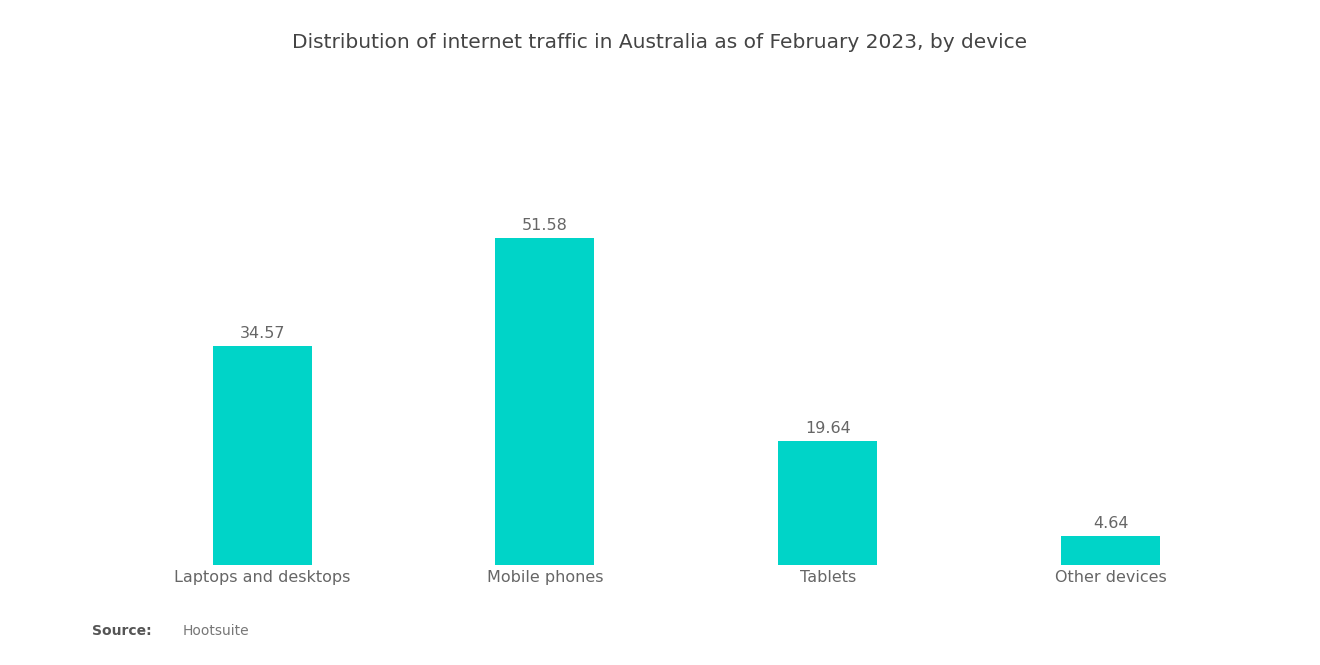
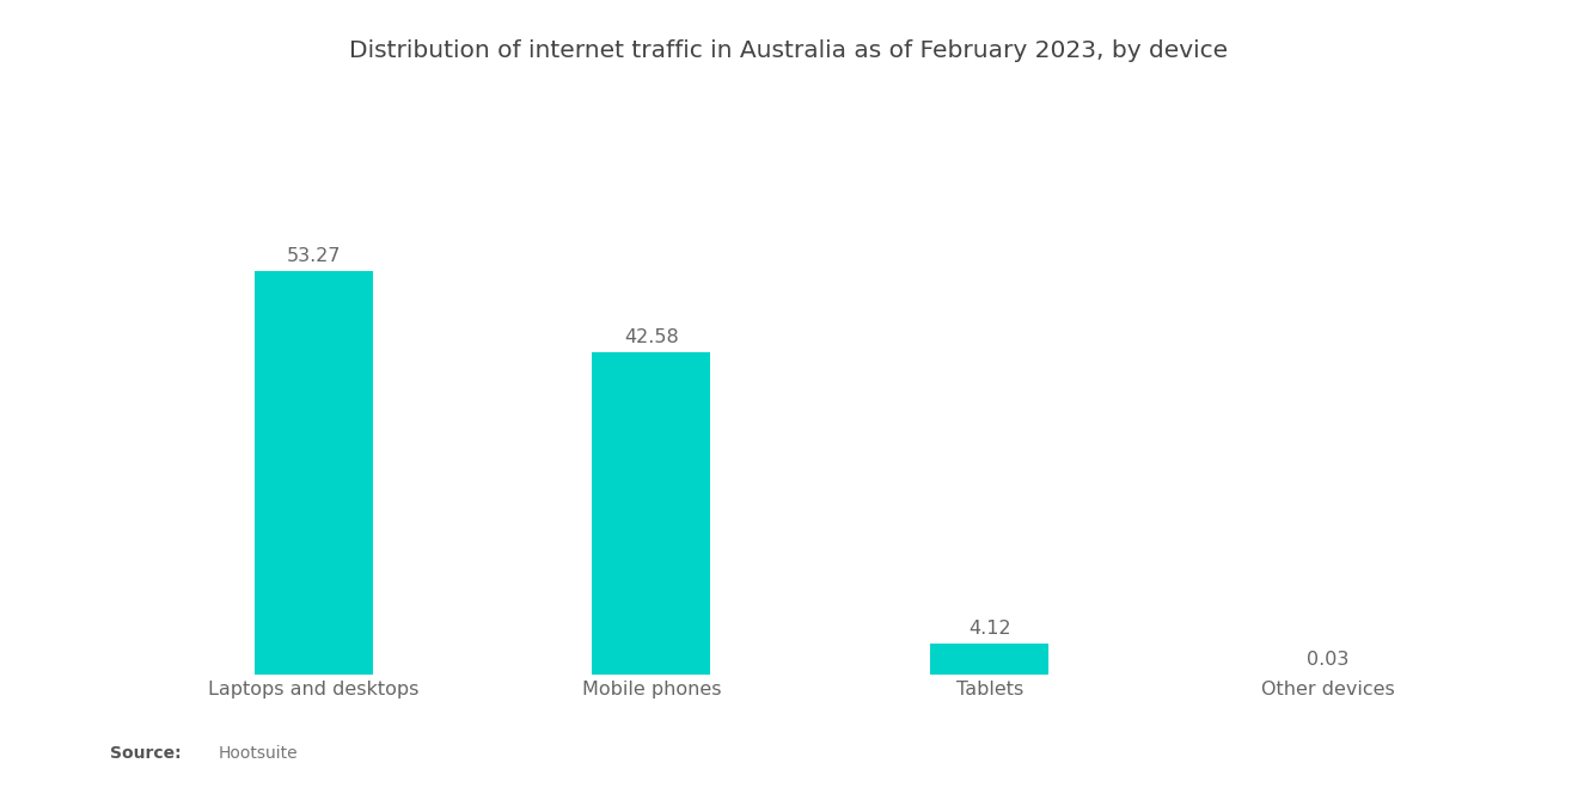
Laptops and desktops: 34.57 -> 53.27
Mobile phones: 51.58 -> 42.58
Tablets: 19.64 -> 4.12
Other devices: 4.64 -> 0.03
